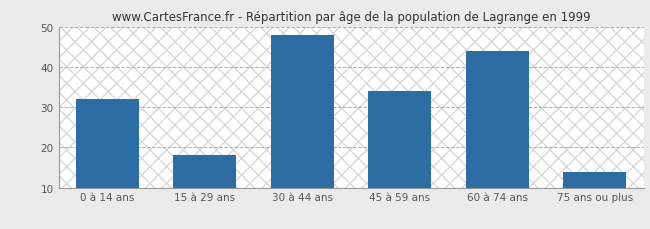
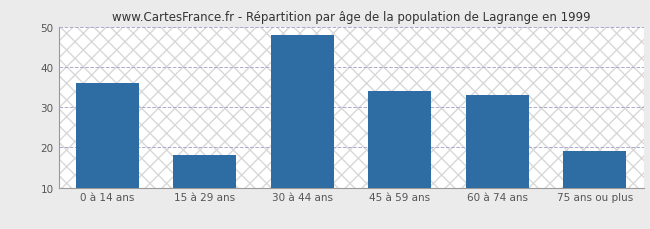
0 à 14 ans: 32 -> 36
60 à 74 ans: 44 -> 33
75 ans ou plus: 14 -> 19
